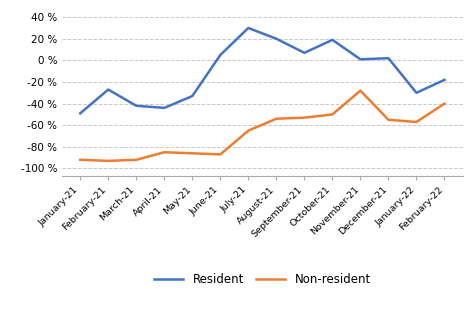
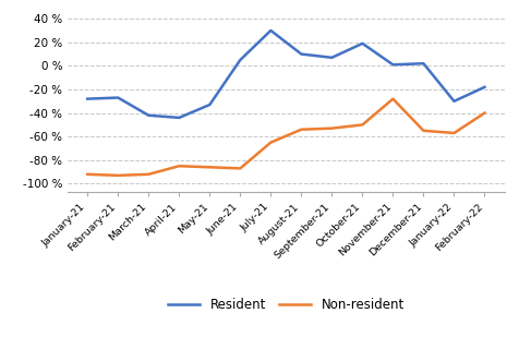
Resident/January-21: -49 % -> -28 %
Resident/August-21: 20 % -> 10 %
